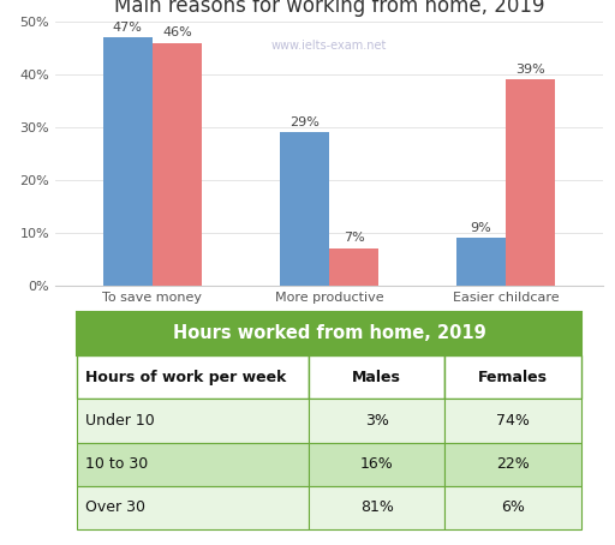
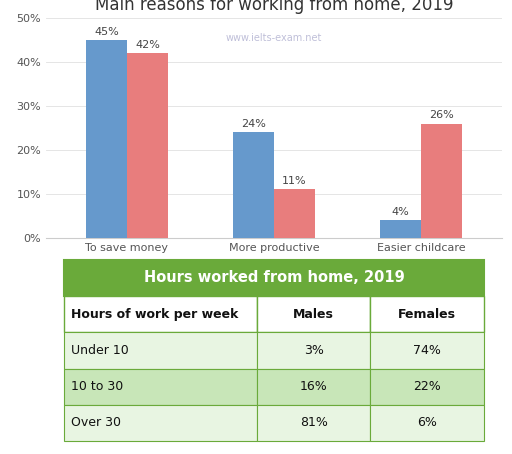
Males/To save money: 47% -> 45%
Females/To save money: 46% -> 42%
Males/More productive: 29% -> 24%
Females/More productive: 7% -> 11%
Males/Easier childcare: 9% -> 4%
Females/Easier childcare: 39% -> 26%
